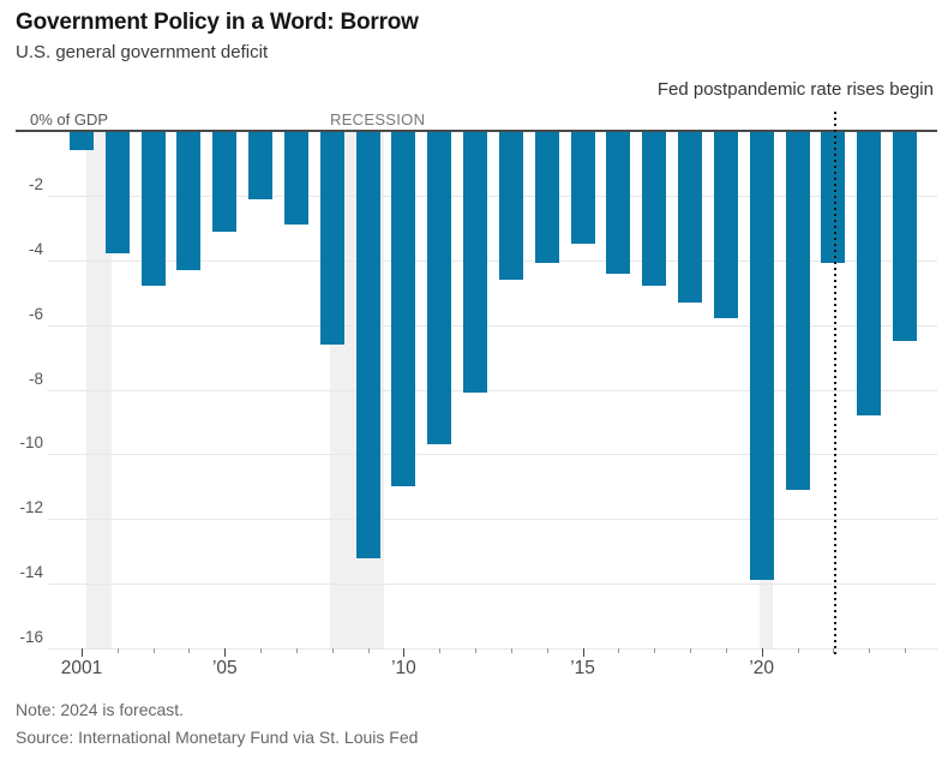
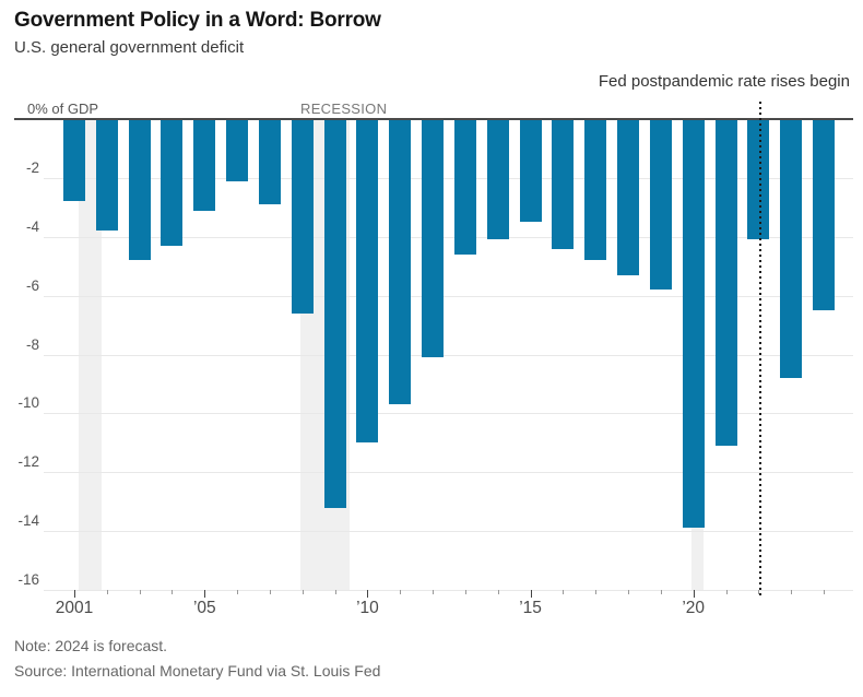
2001: -0.6 -> -2.8
